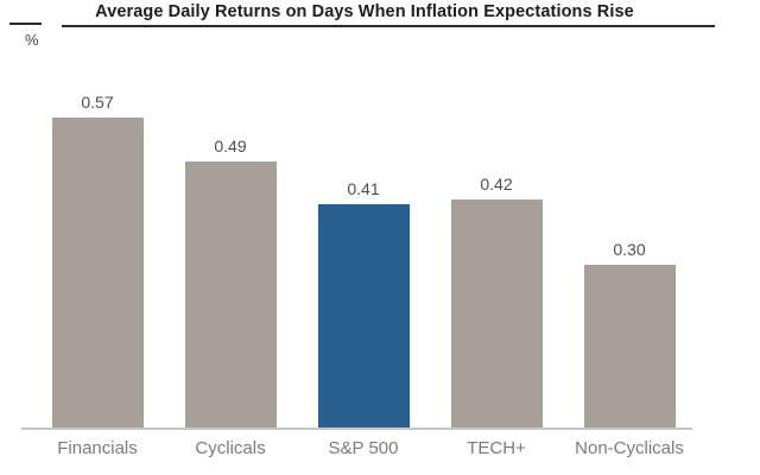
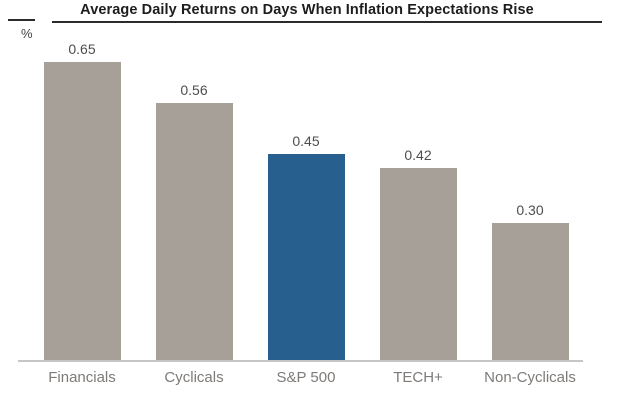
Financials: 0.57 -> 0.65
Cyclicals: 0.49 -> 0.56
S&P 500: 0.41 -> 0.45
